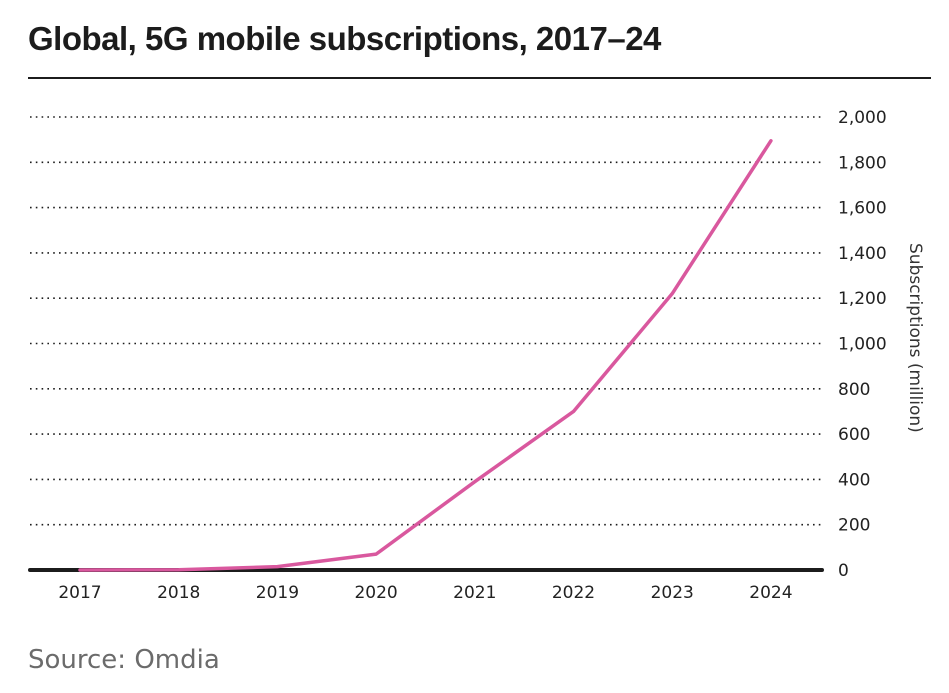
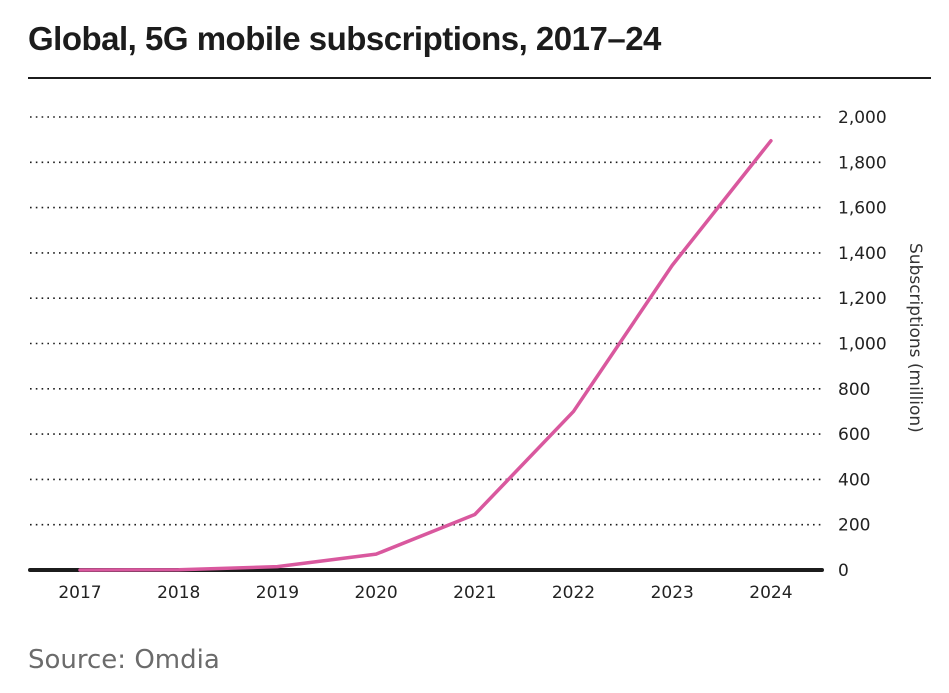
2021: 390 -> 240
2023: 1220 -> 1340
